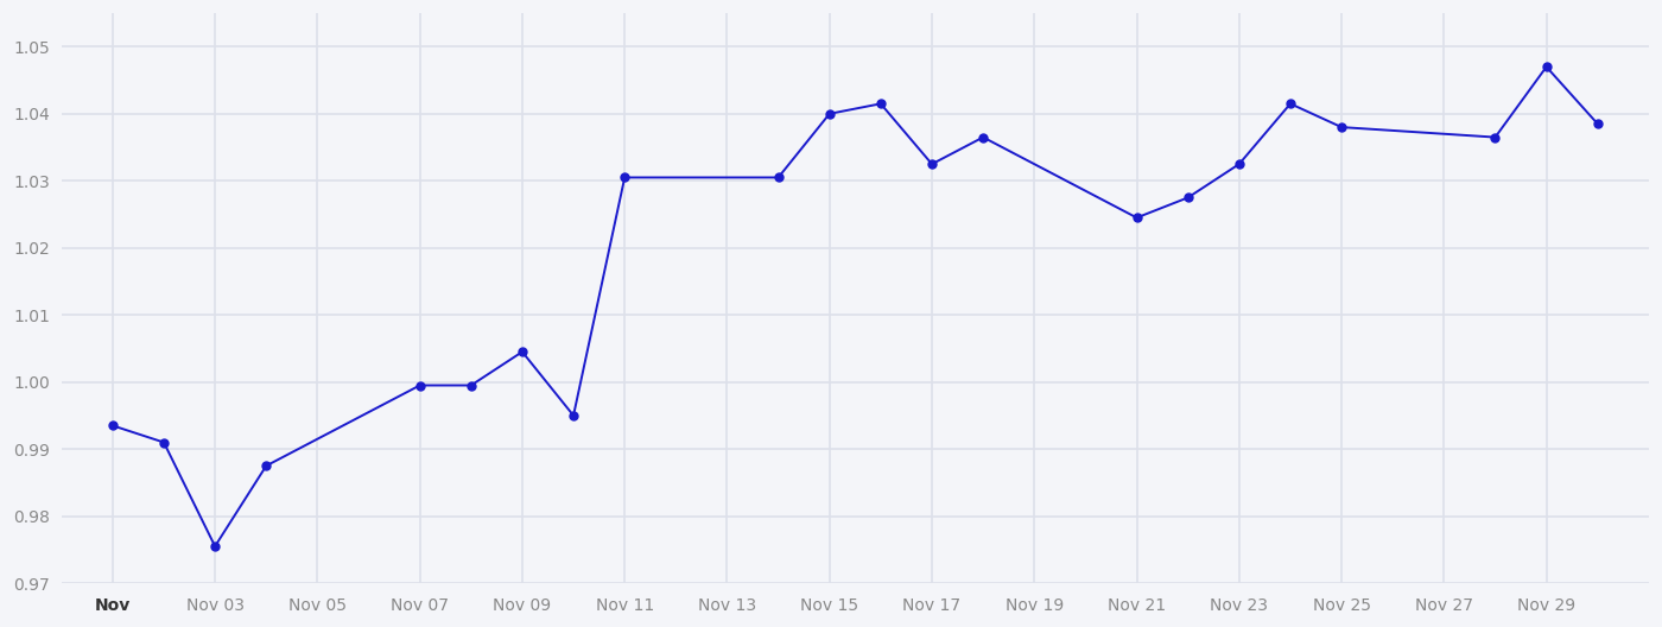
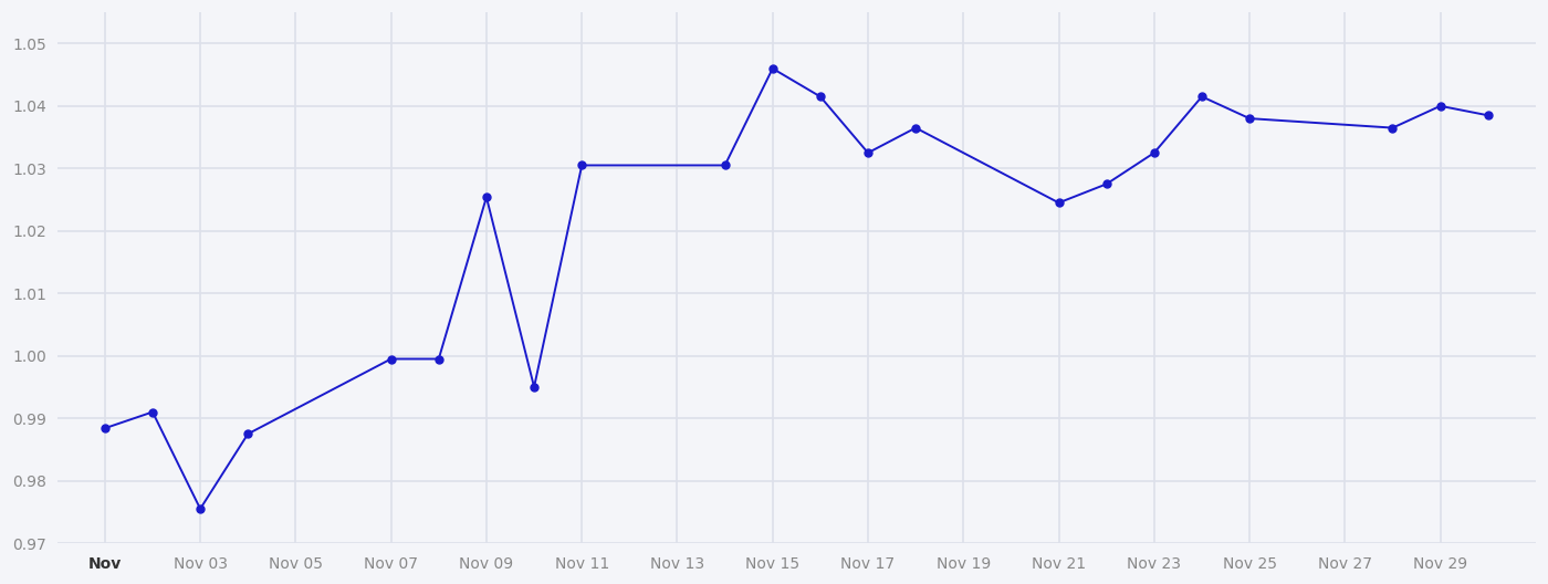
Nov: 0.9935 -> 0.9884
Nov 09: 1.0045 -> 1.0254
Nov 15: 1.0400 -> 1.0460
Nov 29: 1.0470 -> 1.0400
